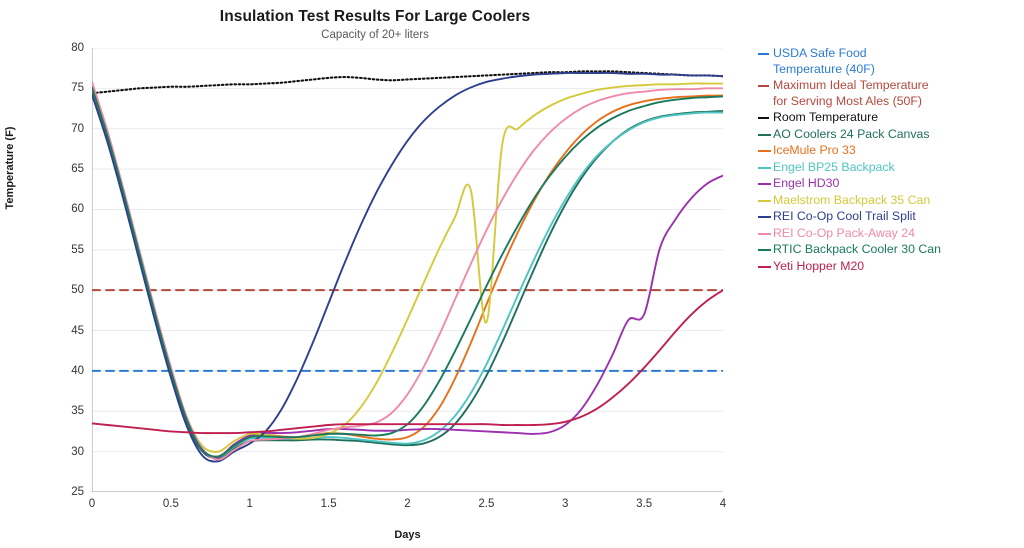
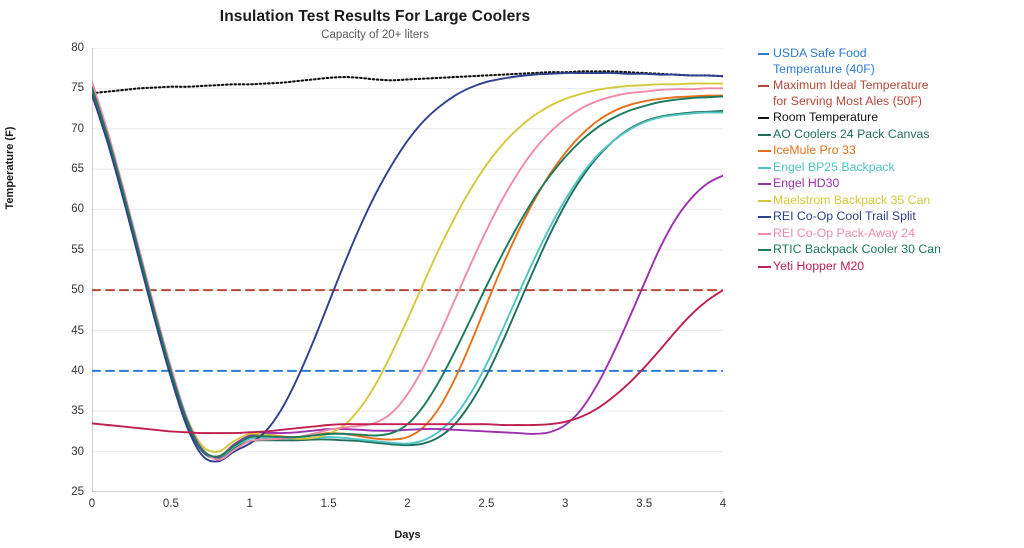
Maelstrom Backpack 35 Can/2.5: 46 -> 66
Engel HD30/3.5: 47 -> 51
